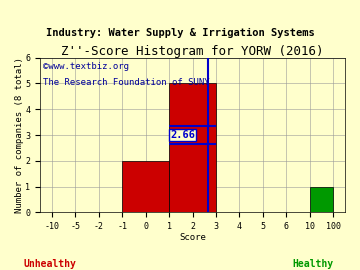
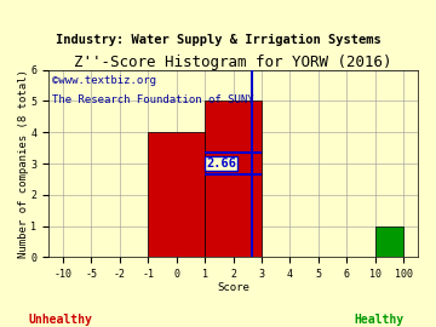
0: 2 -> 4
